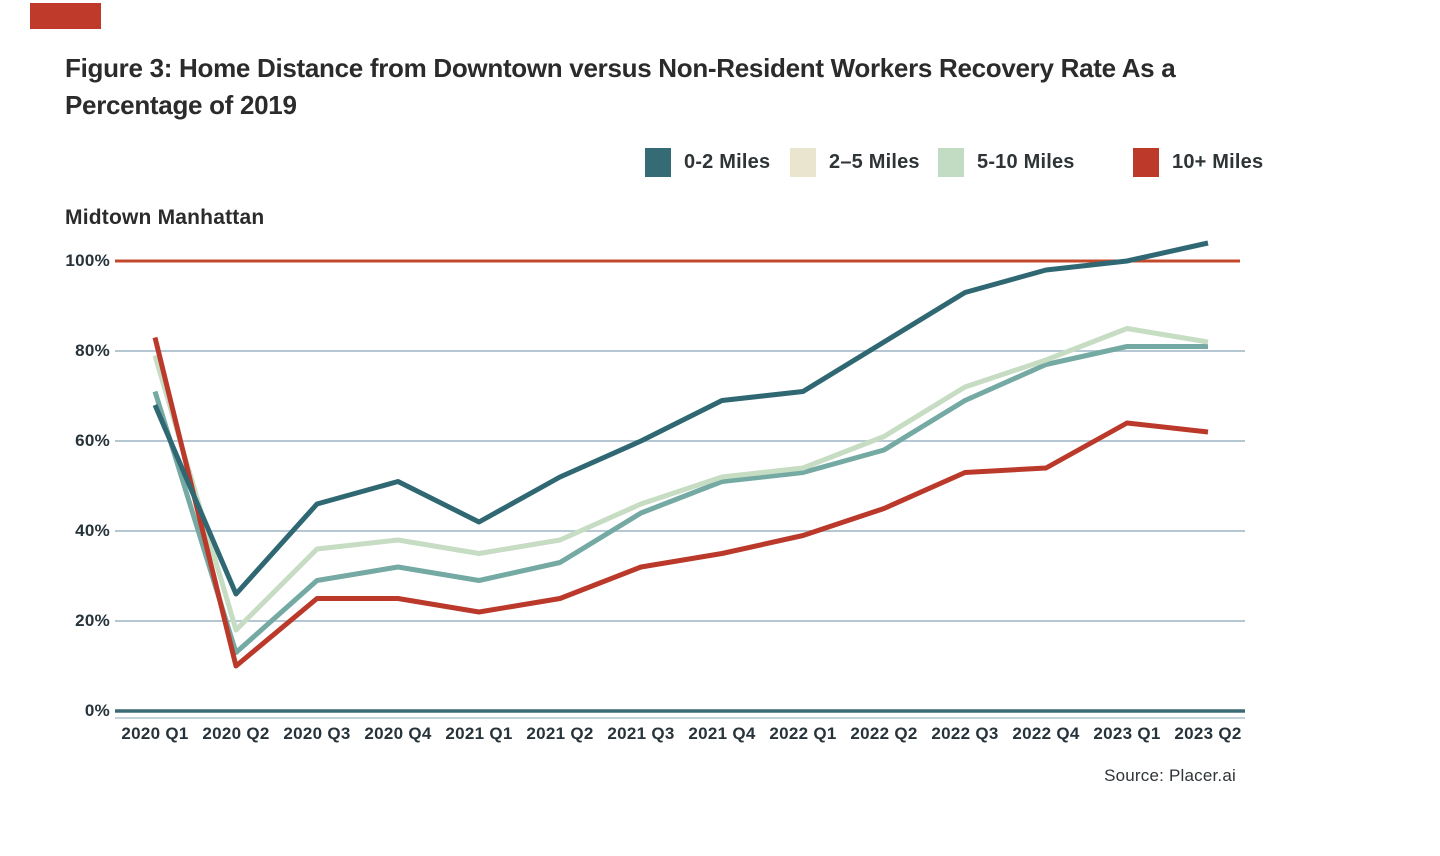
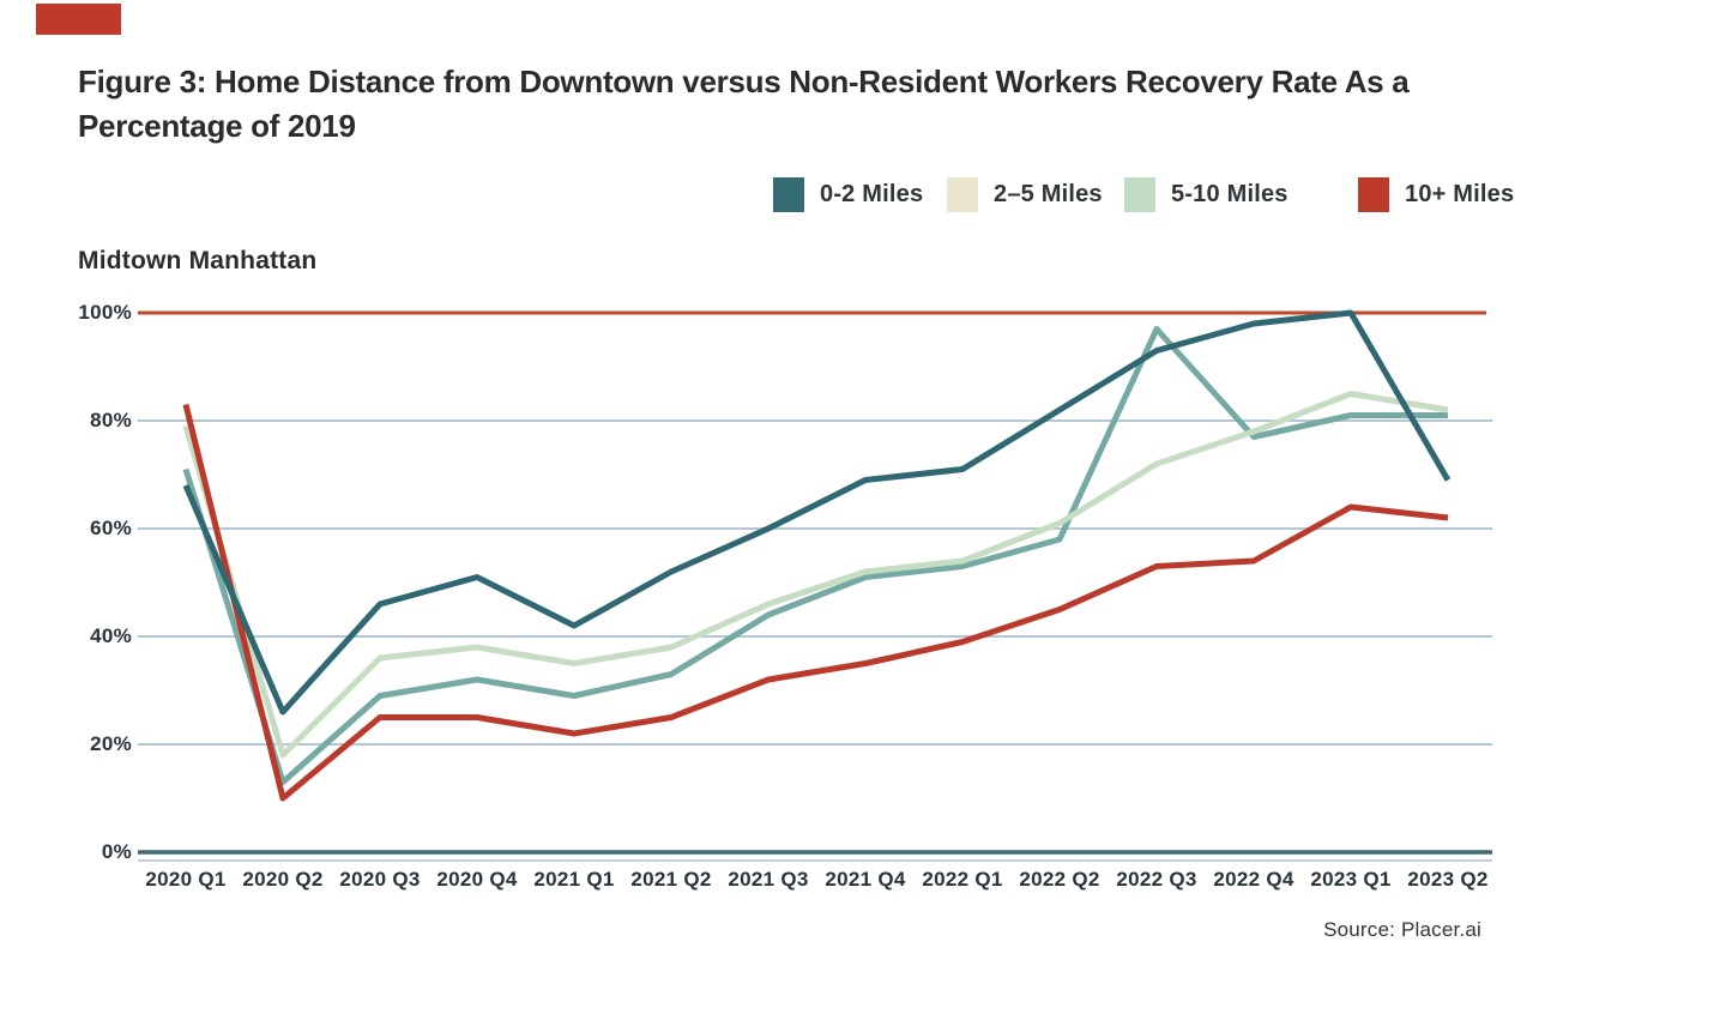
2–5 Miles/2022 Q3: 69% -> 97%
0-2 Miles/2023 Q2: 104% -> 69%
